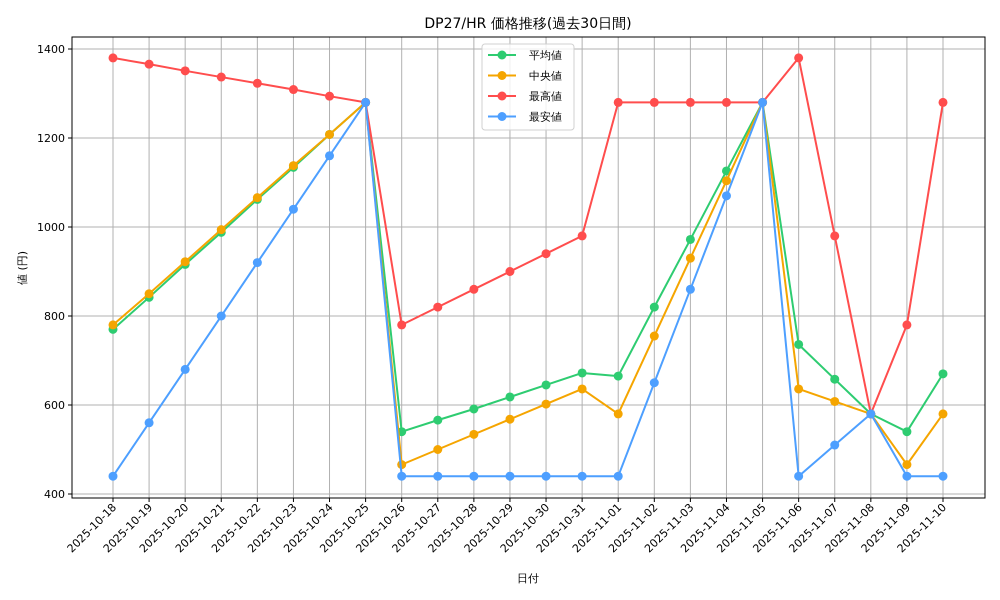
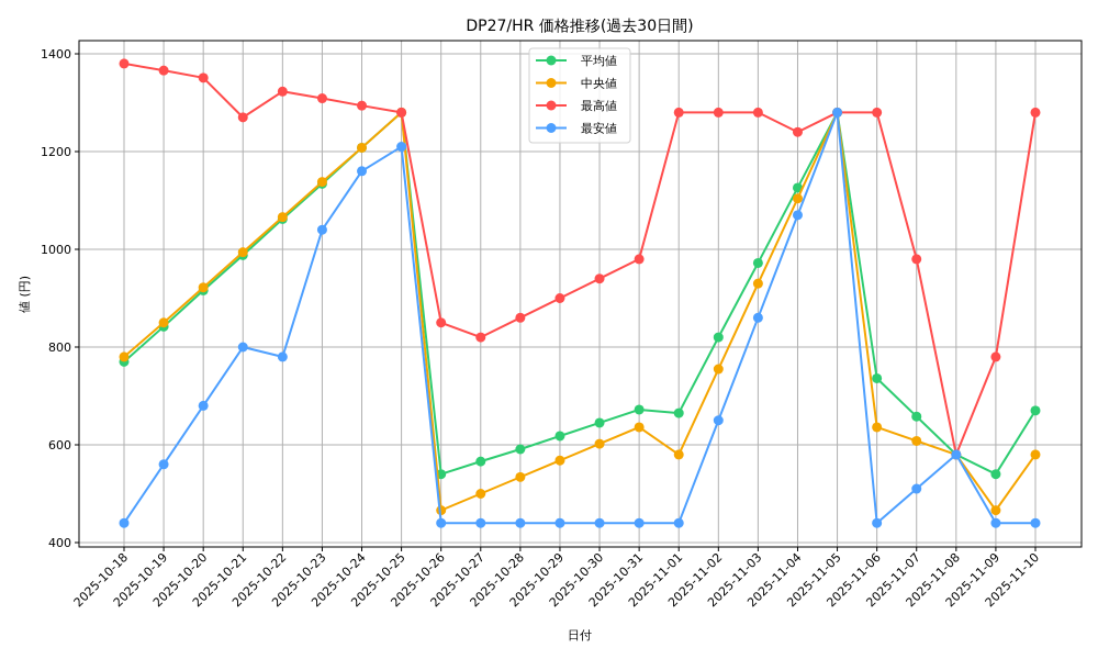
最高値/2025-10-21: 1340 -> 1270
最安値/2025-10-22: 920 -> 780
最安値/2025-10-25: 1280 -> 1210
最高値/2025-10-26: 780 -> 850
最高値/2025-11-04: 1280 -> 1240
最高値/2025-11-06: 1380 -> 1280
